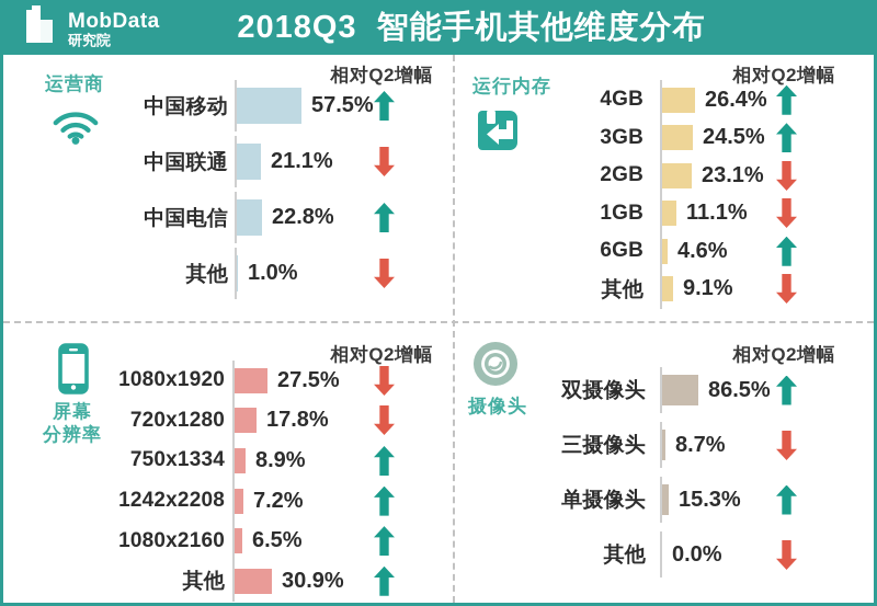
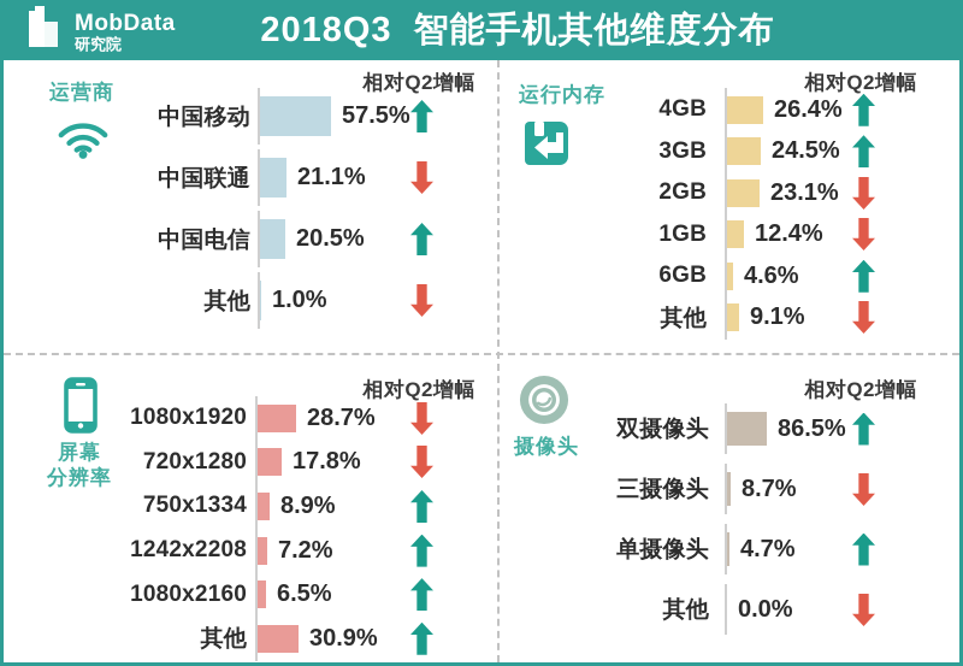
运营商/中国电信: 22.8% -> 20.5%
运行内存/1GB: 11.1% -> 12.4%
屏幕分辨率/1080x1920: 27.5% -> 28.7%
摄像头/单摄像头: 15.3% -> 4.7%
